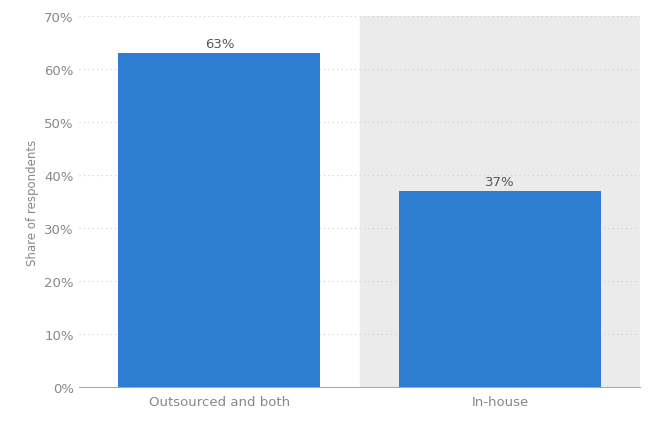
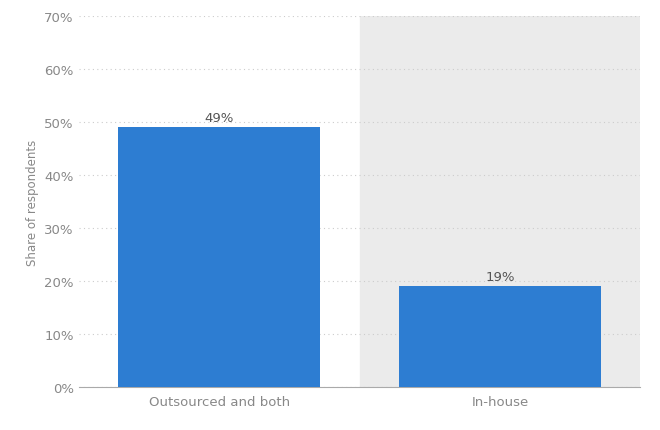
Outsourced and both: 63% -> 49%
In-house: 37% -> 19%
